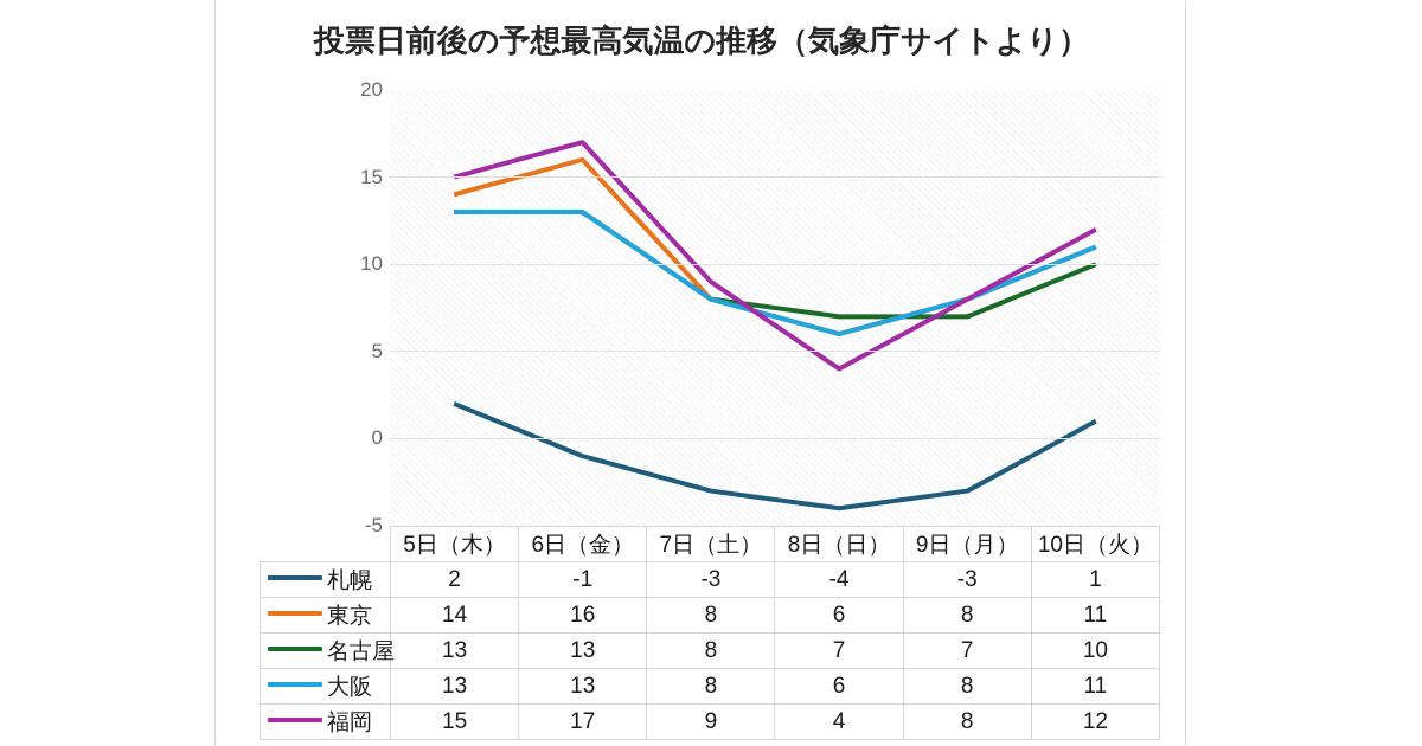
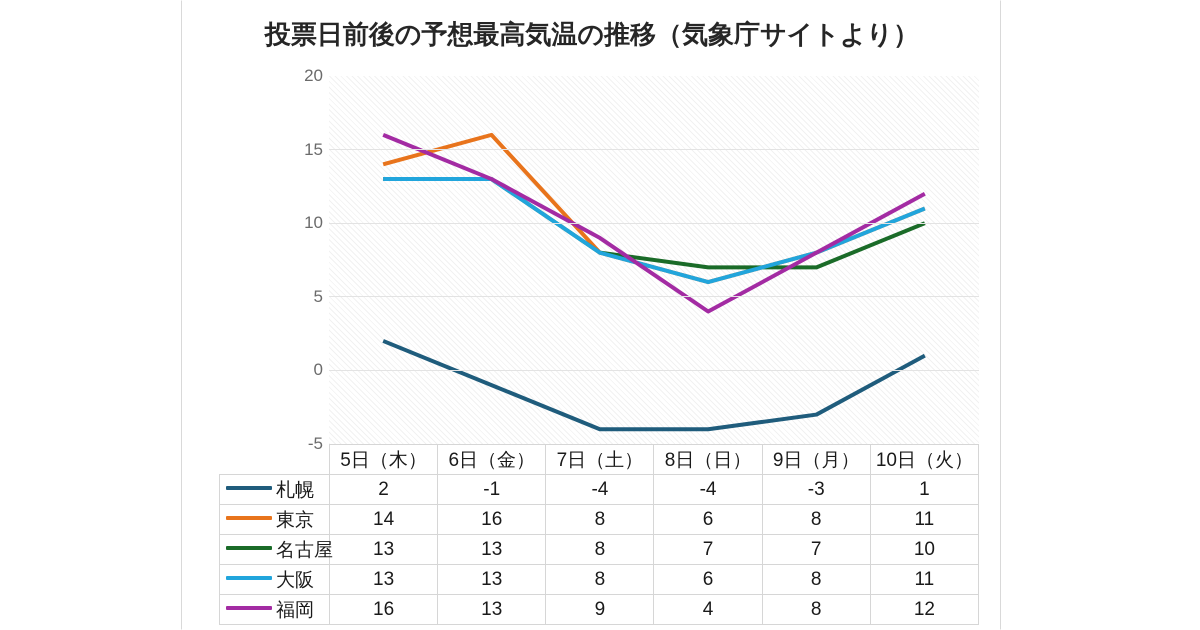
福岡/5日（木）: 15 -> 16
福岡/6日（金）: 17 -> 13
札幌/7日（土）: -3 -> -4
